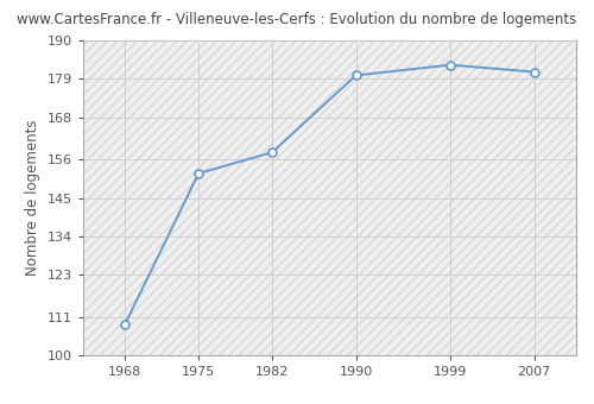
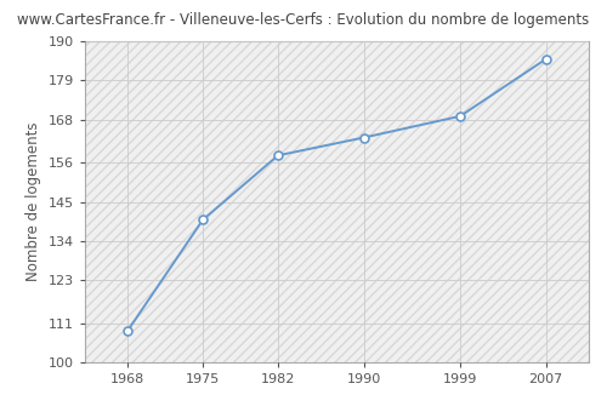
1975: 152 -> 140
1990: 180 -> 163
1999: 183 -> 169
2007: 181 -> 185
